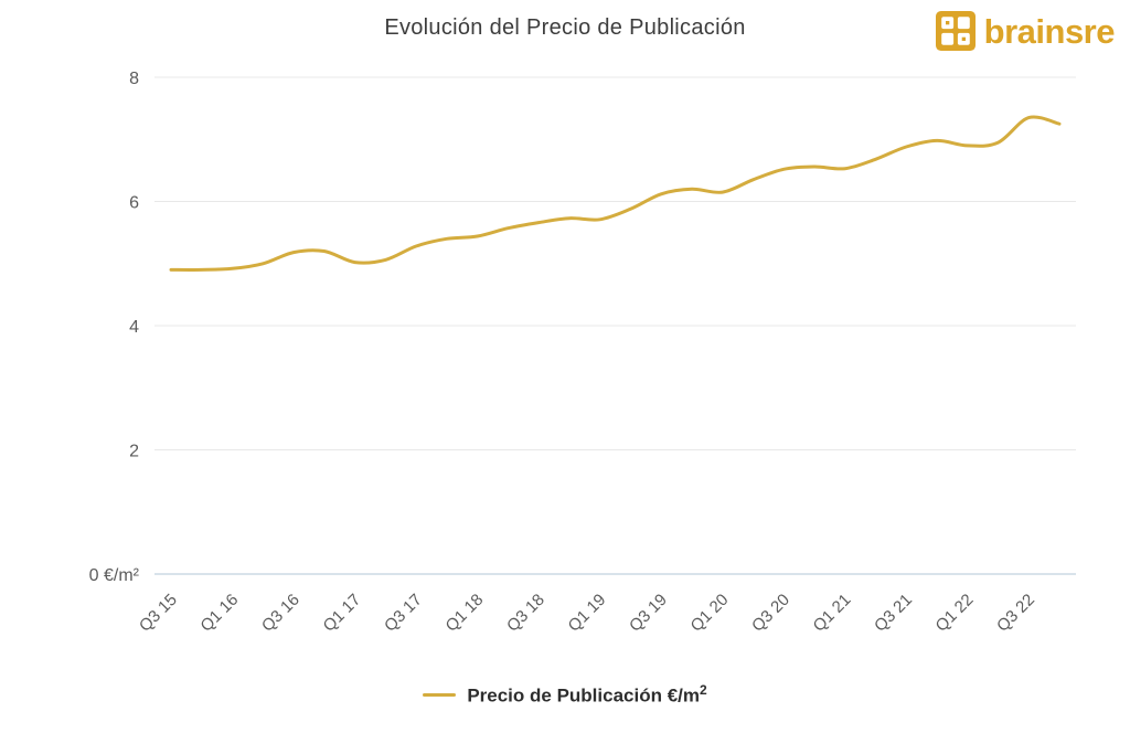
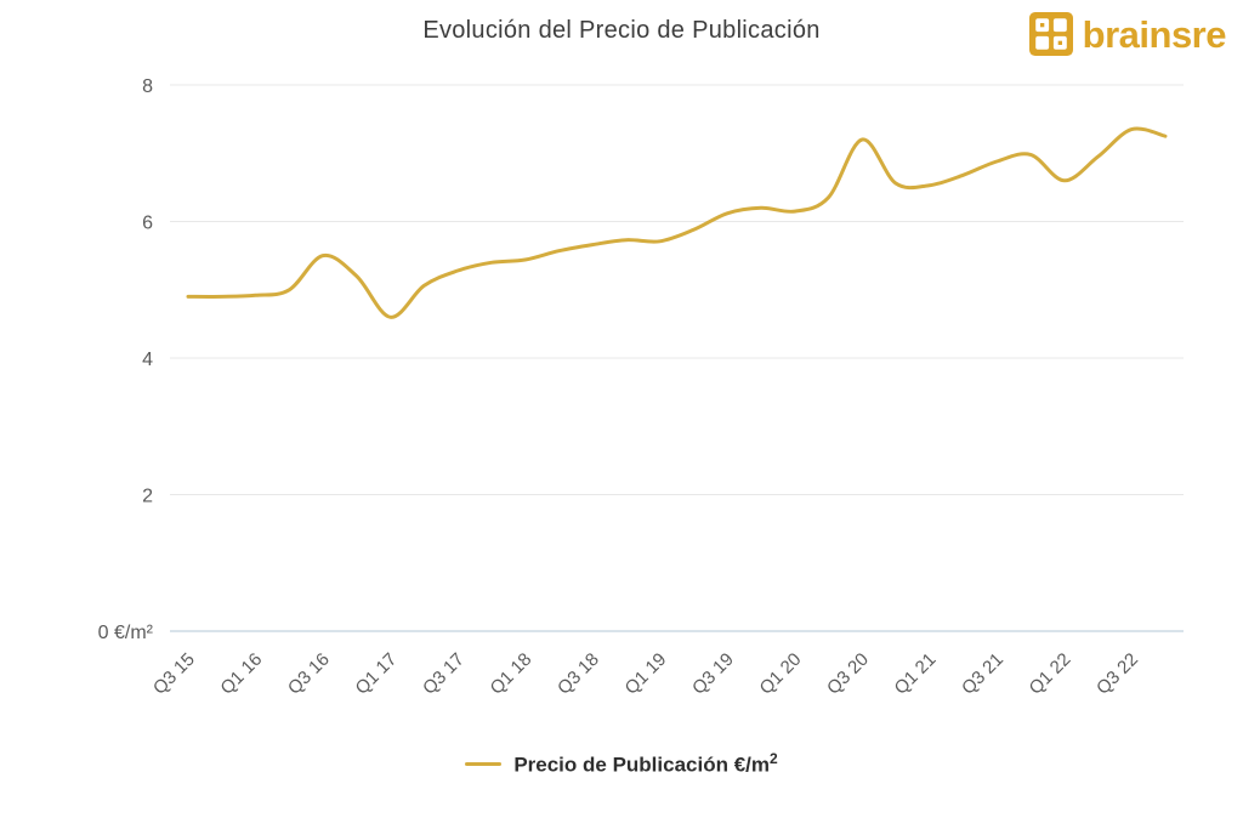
Q3 16: 5.2 -> 5.5
Q1 17: 5.0 -> 4.6
Q3 20: 6.5 -> 7.2
Q1 22: 6.9 -> 6.6
